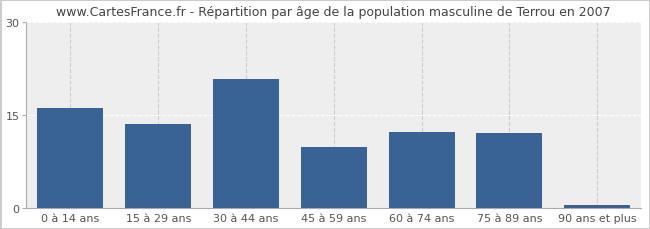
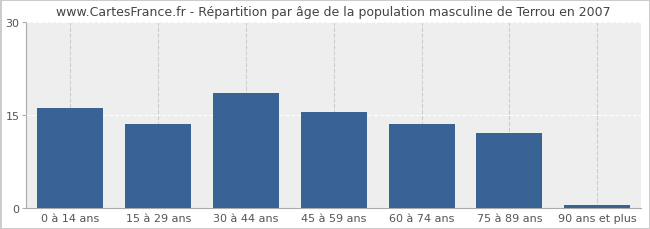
30 à 44 ans: 20.8 -> 18.5
45 à 59 ans: 9.8 -> 15.5
60 à 74 ans: 12.2 -> 13.5
